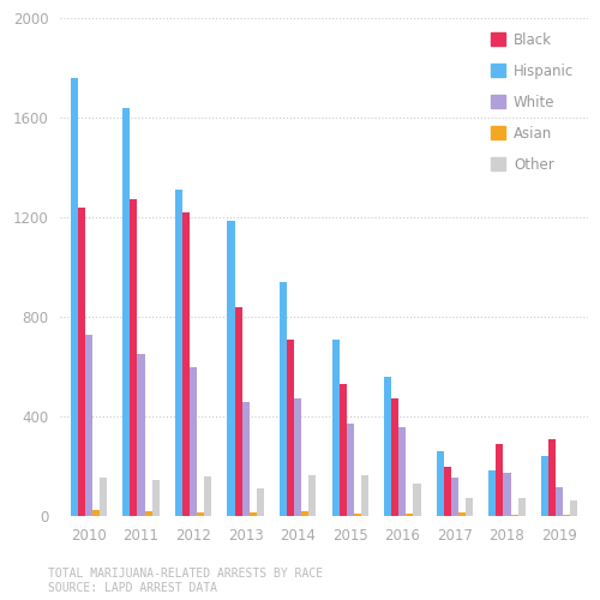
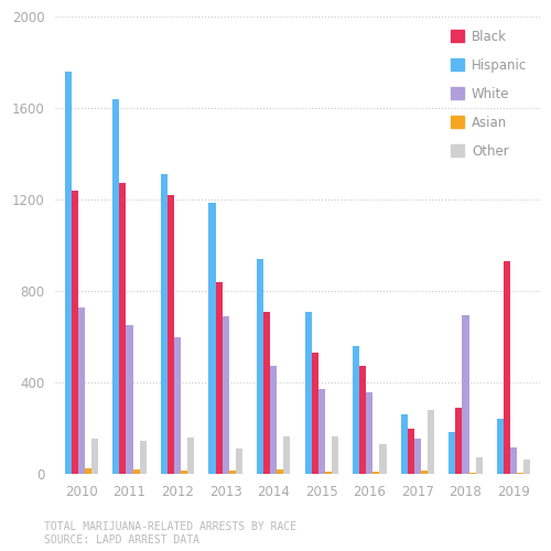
White/2013: 460 -> 690
Other/2017: 70 -> 280
White/2018: 175 -> 695
Black/2019: 310 -> 930
